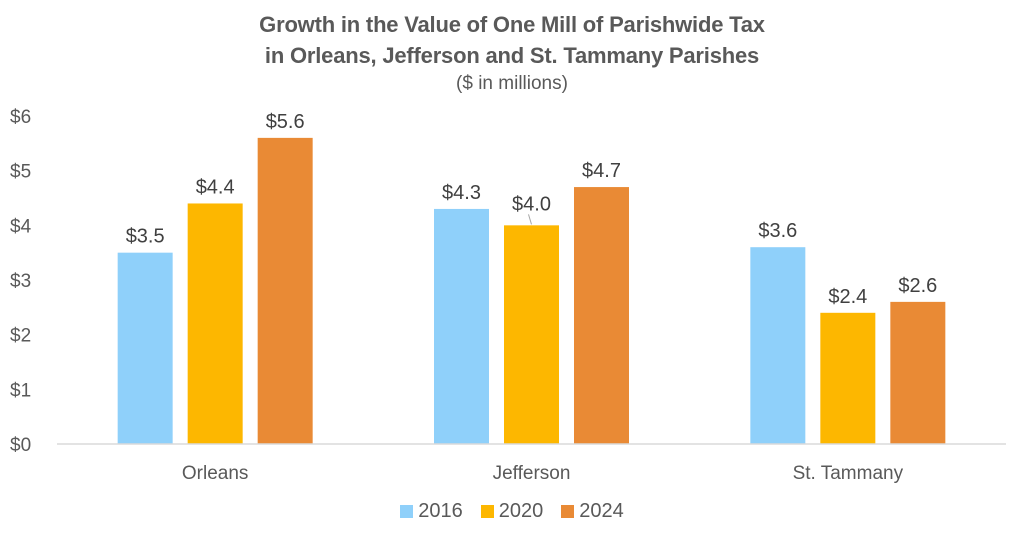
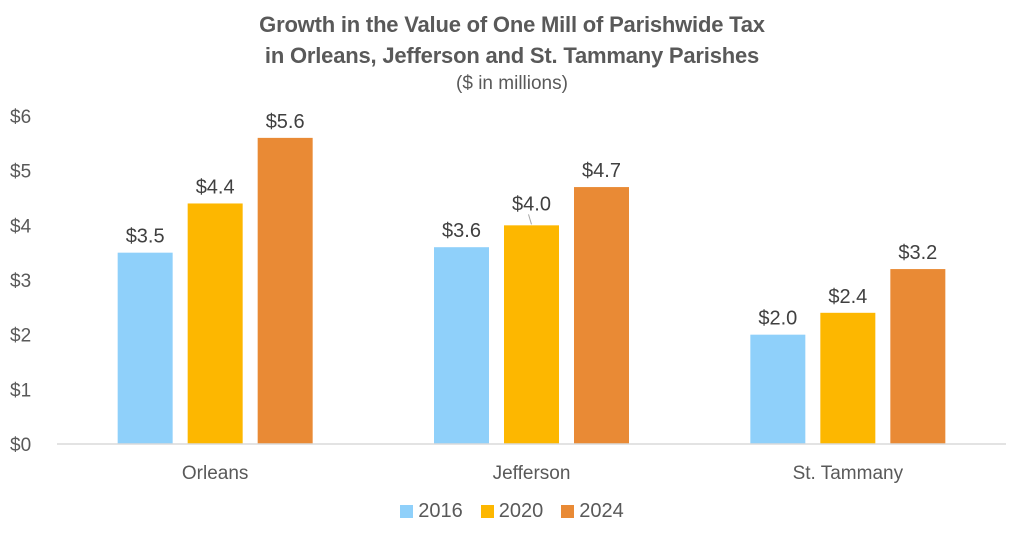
2016/Jefferson: $4.3 -> $3.6
2016/St. Tammany: $3.6 -> $2.0
2024/St. Tammany: $2.6 -> $3.2
